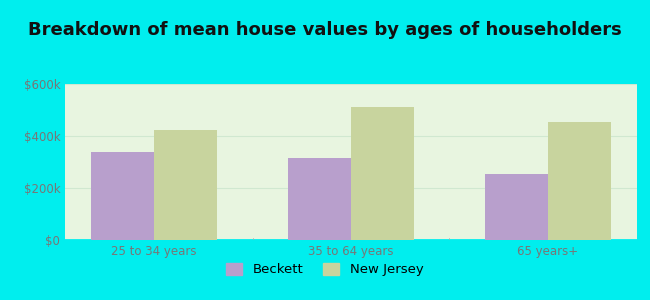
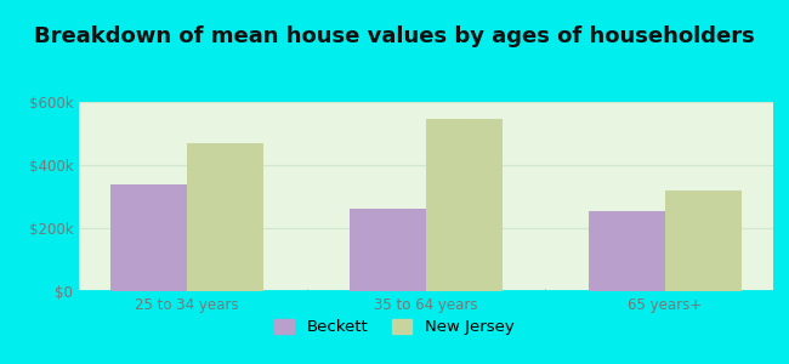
New Jersey/25 to 34 years: $425k -> $470k
Beckett/35 to 64 years: $315k -> $260k
New Jersey/35 to 64 years: $510k -> $545k
New Jersey/65 years+: $455k -> $320k
